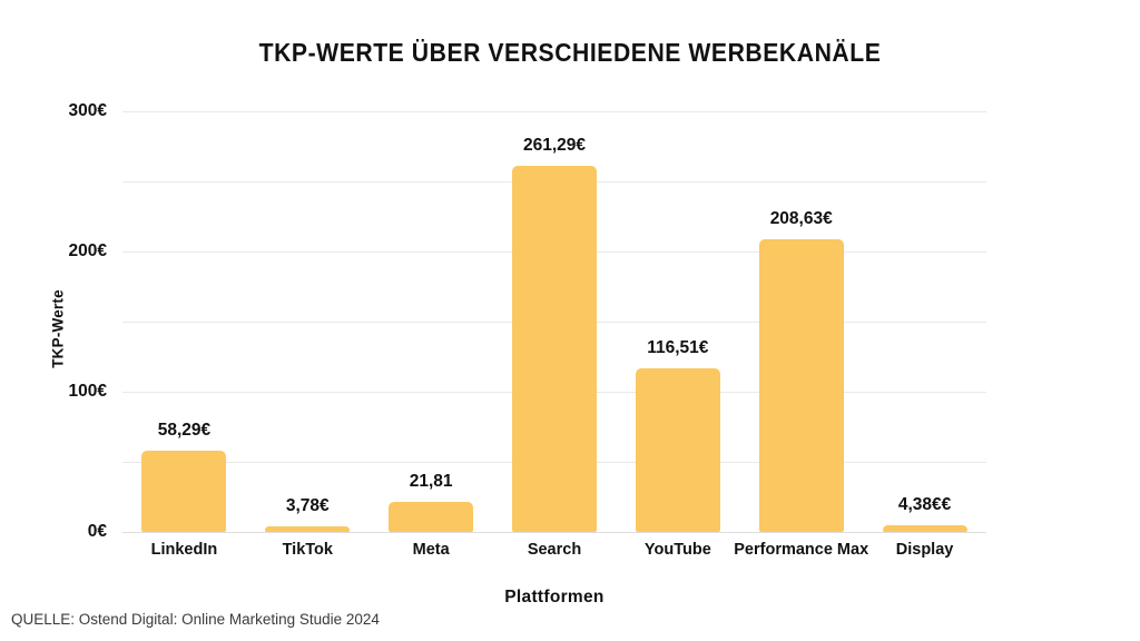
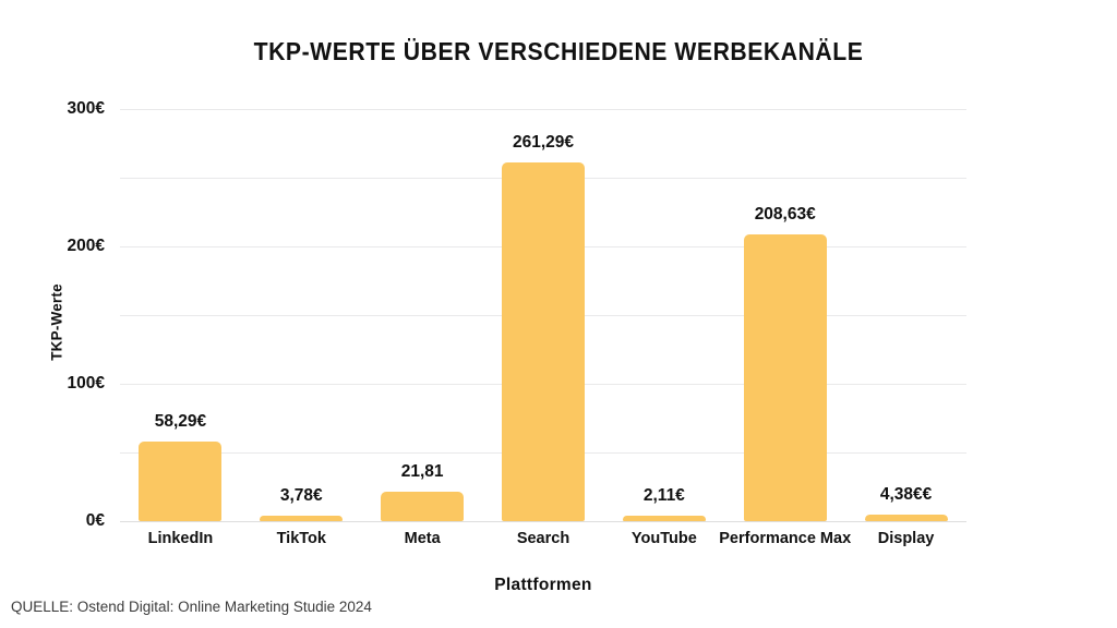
YouTube: 116,51 -> 2,11
